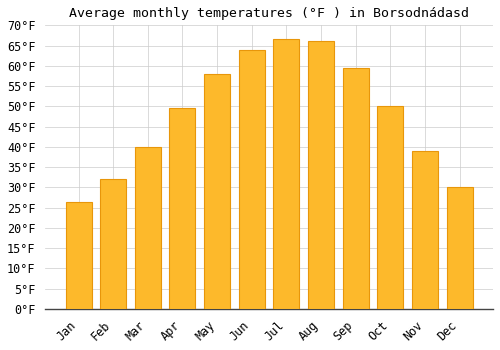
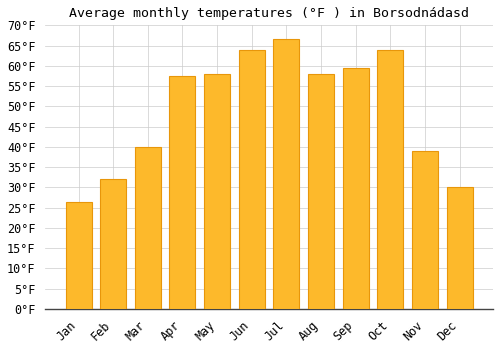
Apr: 49.5°F -> 57.5°F
Aug: 66.0°F -> 58.0°F
Oct: 50.0°F -> 64.0°F
